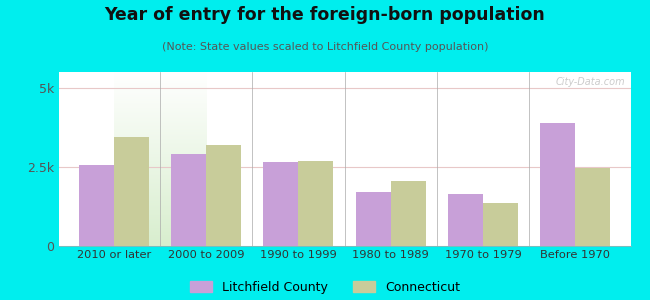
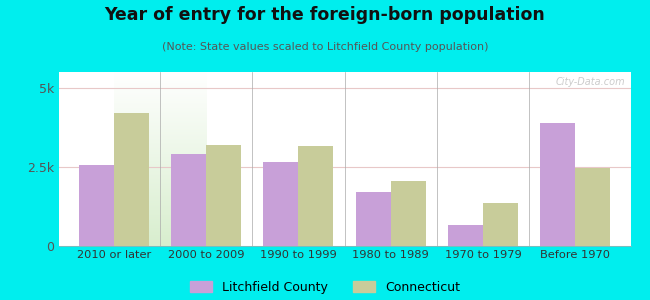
Connecticut/2010 or later: 3.45k -> 4.20k
Connecticut/1990 to 1999: 2.70k -> 3.15k
Litchfield County/1970 to 1979: 1.65k -> 0.65k
